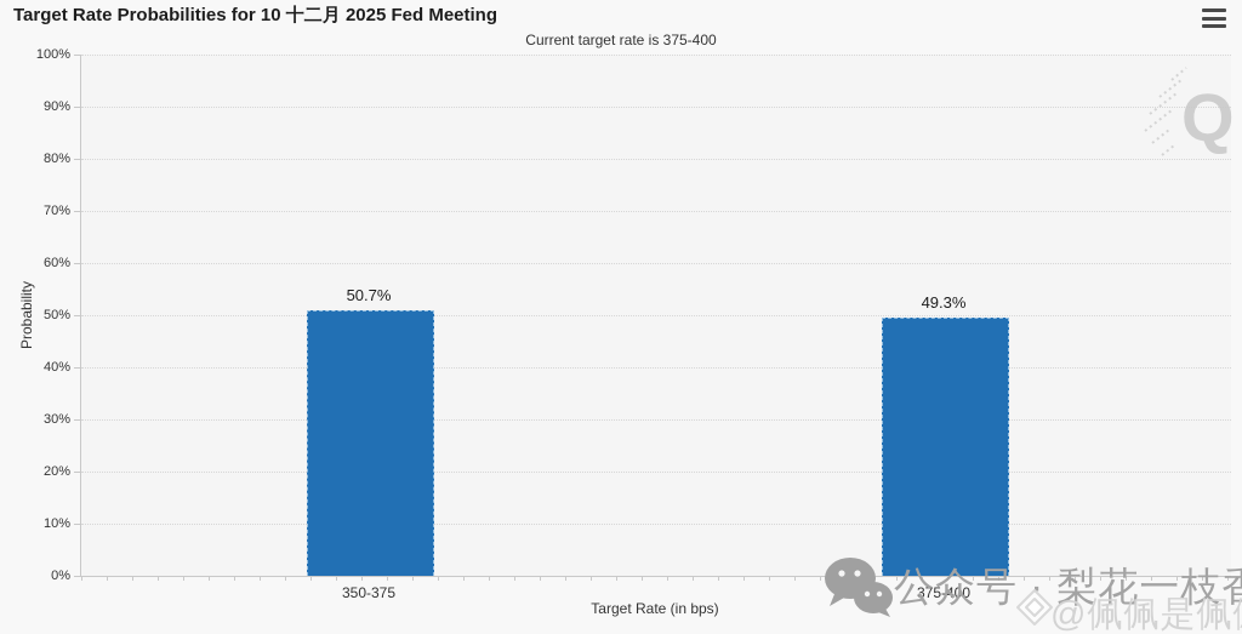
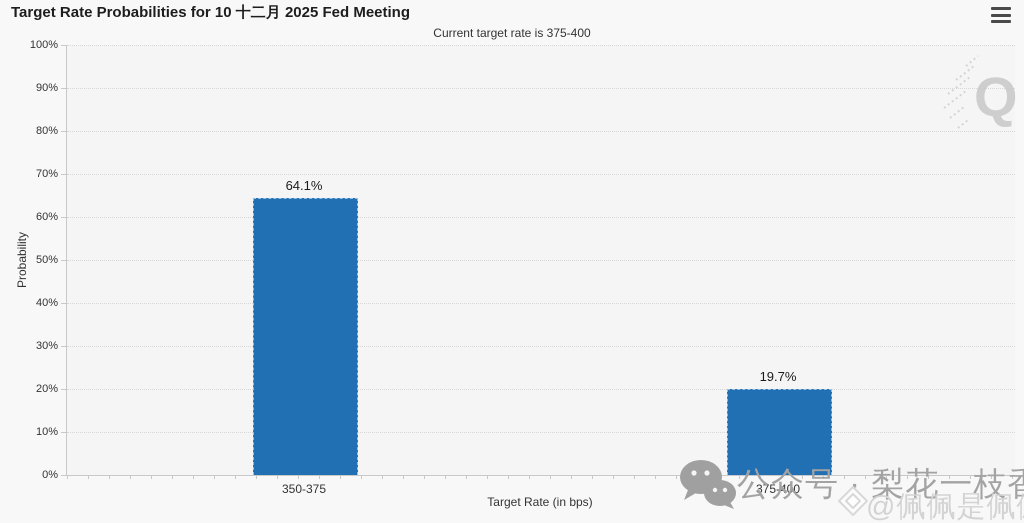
350-375: 50.7% -> 64.1%
375-400: 49.3% -> 19.7%
